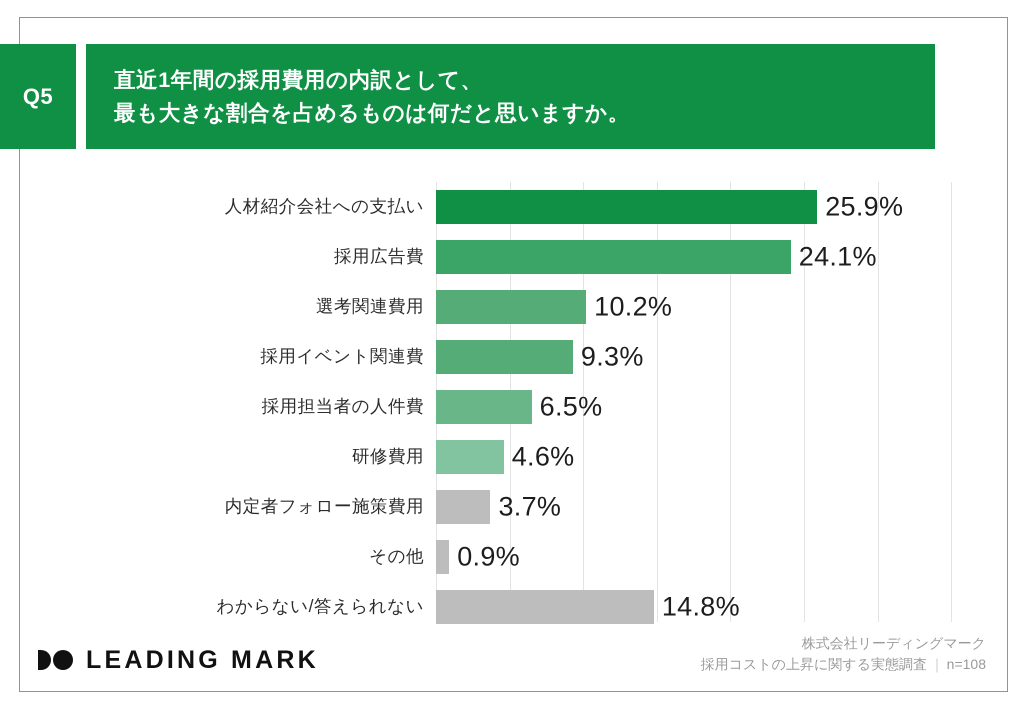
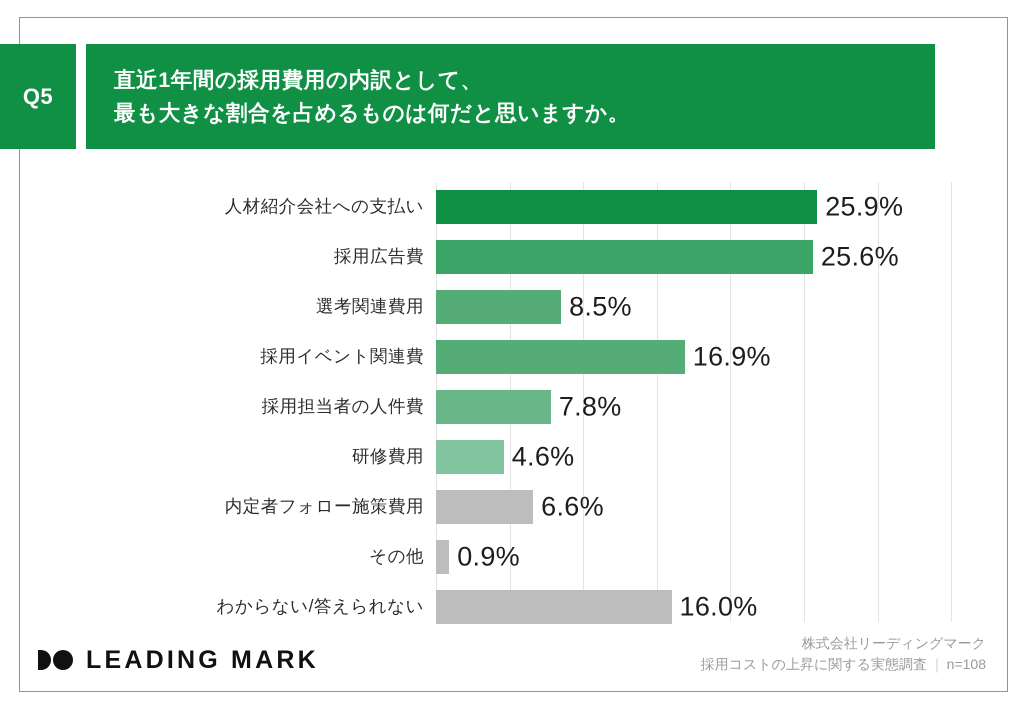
採用広告費: 24.1% -> 25.6%
選考関連費用: 10.2% -> 8.5%
採用イベント関連費: 9.3% -> 16.9%
採用担当者の人件費: 6.5% -> 7.8%
内定者フォロー施策費用: 3.7% -> 6.6%
わからない/答えられない: 14.8% -> 16.0%
